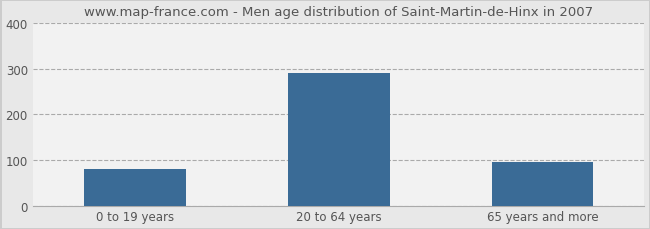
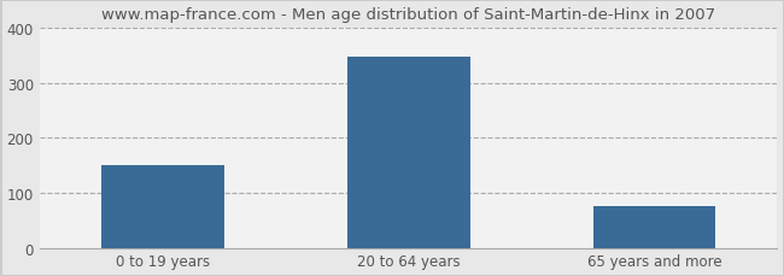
0 to 19 years: 80 -> 150
20 to 64 years: 290 -> 347
65 years and more: 95 -> 75
